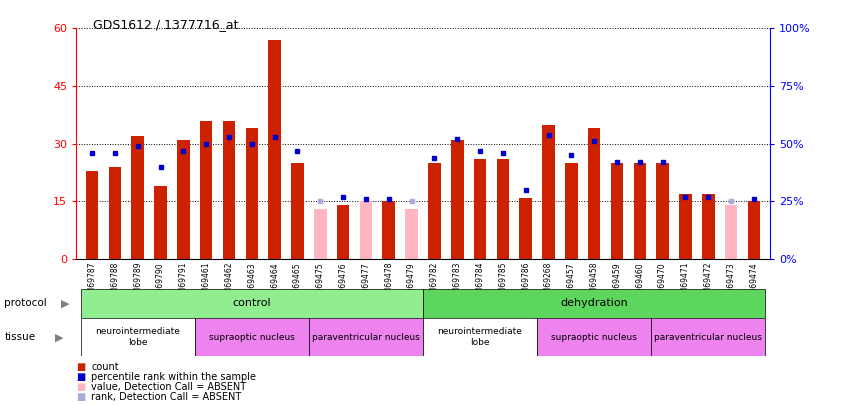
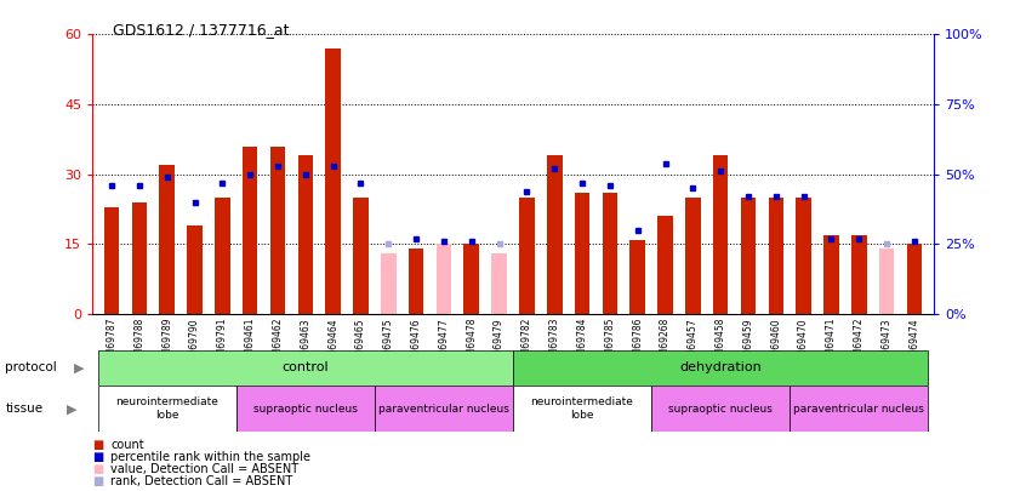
GSM69791: 31 -> 25
GSM69783: 31 -> 34
GSM69268: 35 -> 21
